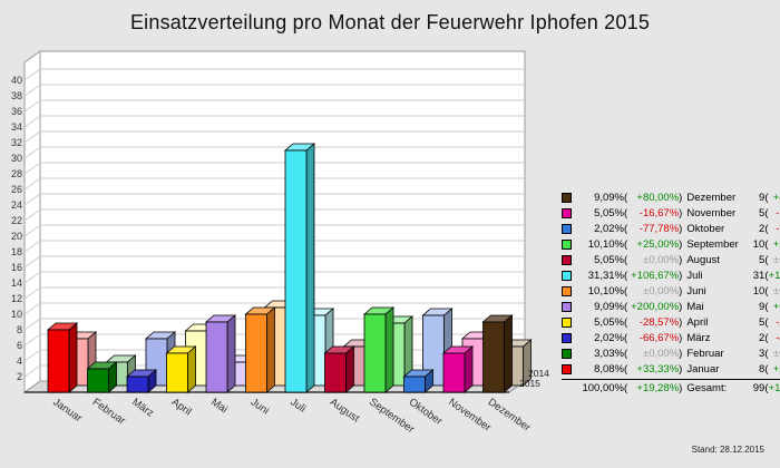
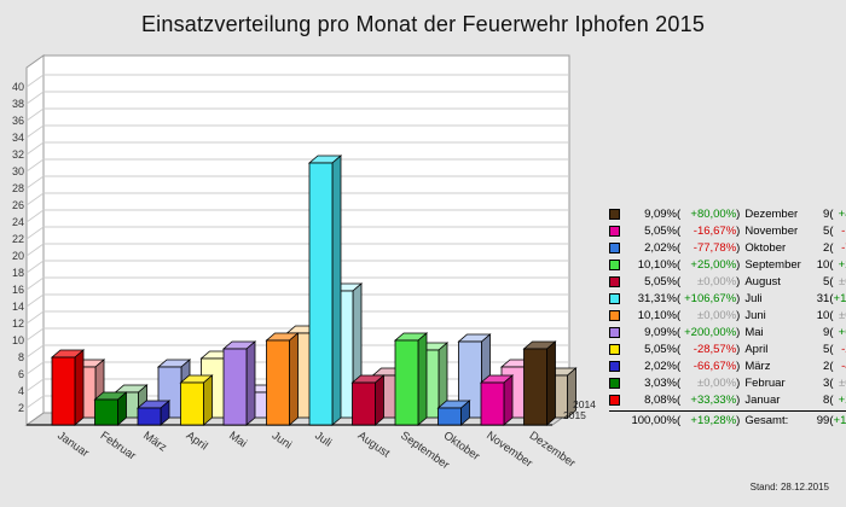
2014/Juli: 9 -> 15
